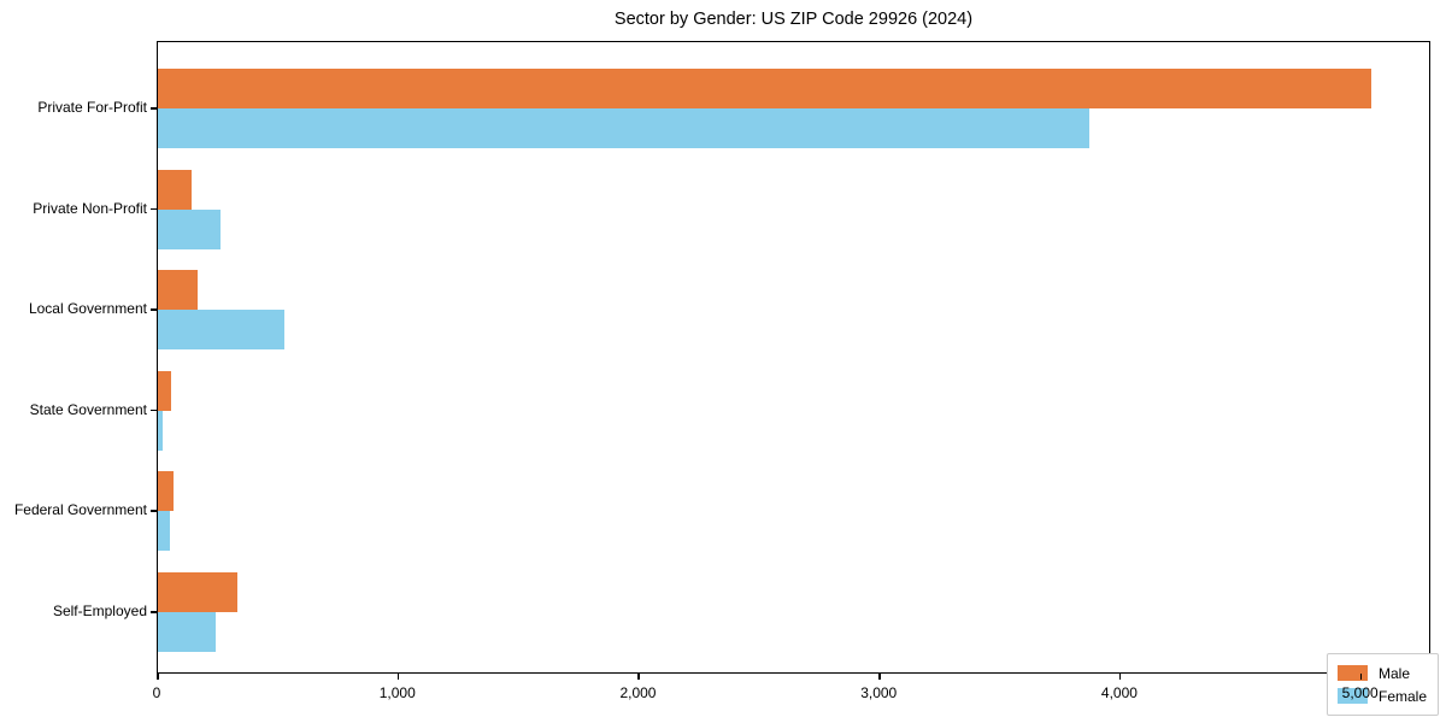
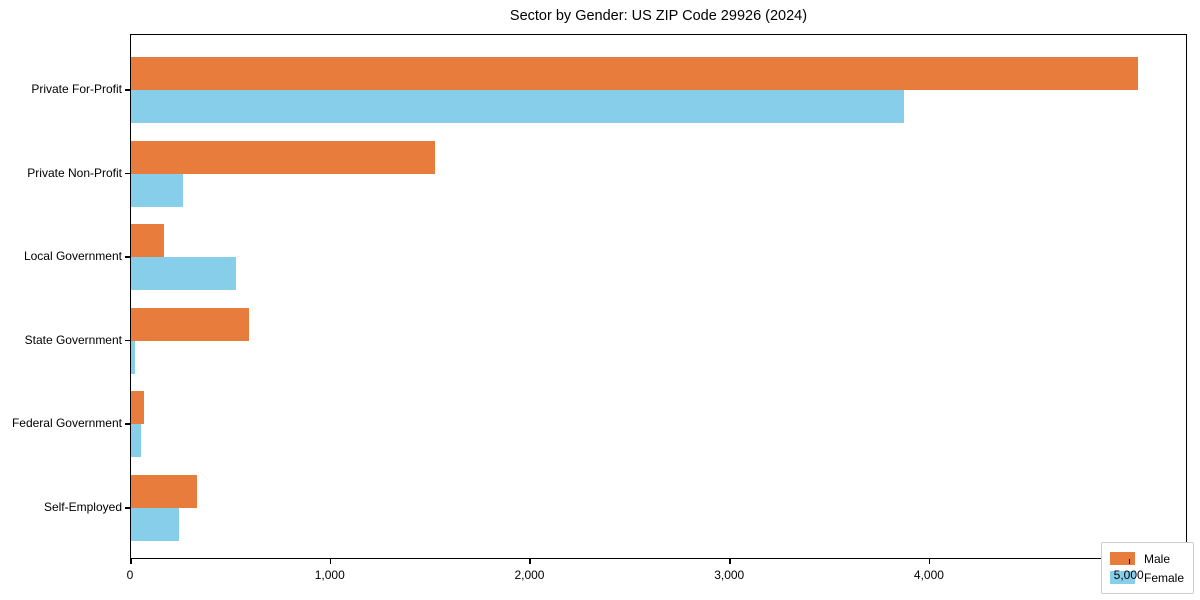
Male/Private Non-Profit: 140 -> 1520
Male/State Government: 60 -> 590
